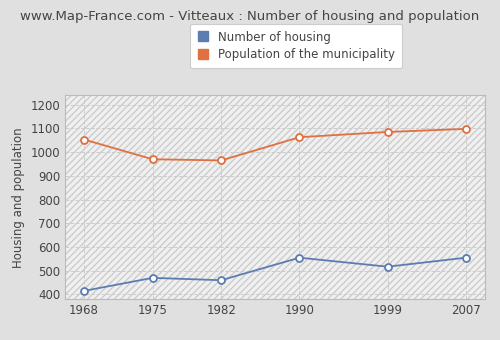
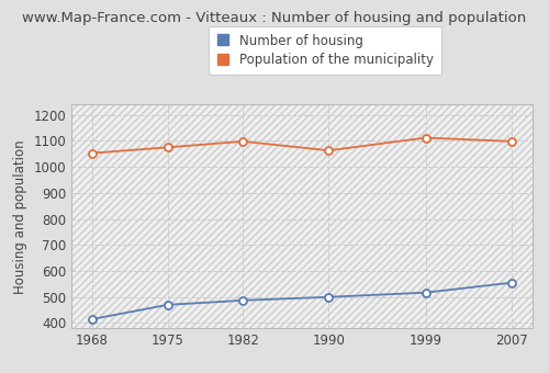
Population of the municipality/1975: 970 -> 1075
Number of housing/1982: 460 -> 487
Population of the municipality/1982: 965 -> 1098
Number of housing/1990: 555 -> 500
Population of the municipality/1999: 1085 -> 1112
